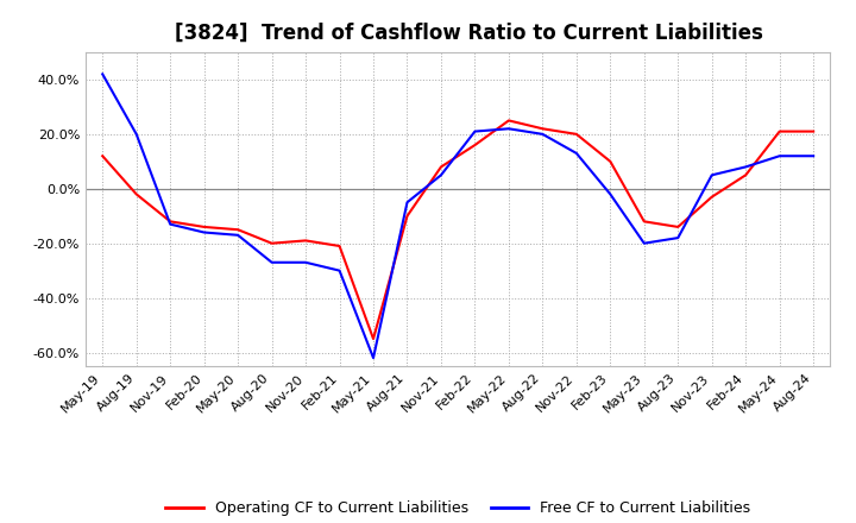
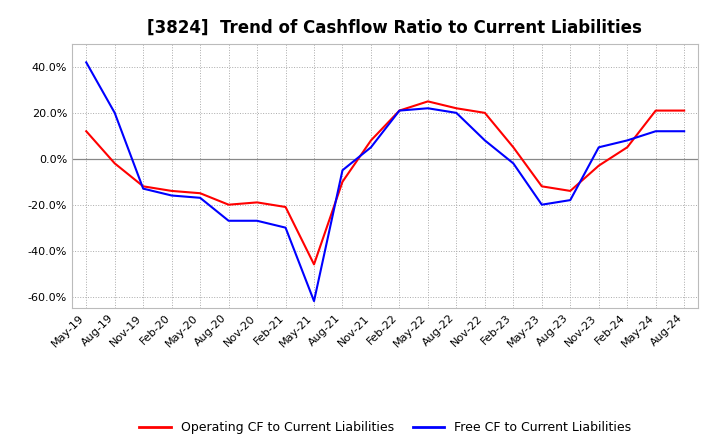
Operating CF to Current Liabilities/May-21: -55% -> -46%
Operating CF to Current Liabilities/Feb-22: 16% -> 21%
Free CF to Current Liabilities/Nov-22: 13% -> 8%
Operating CF to Current Liabilities/Feb-23: 10% -> 5%
